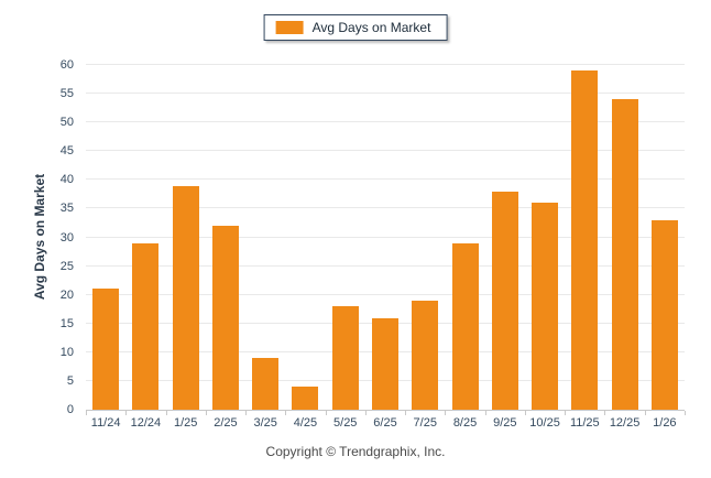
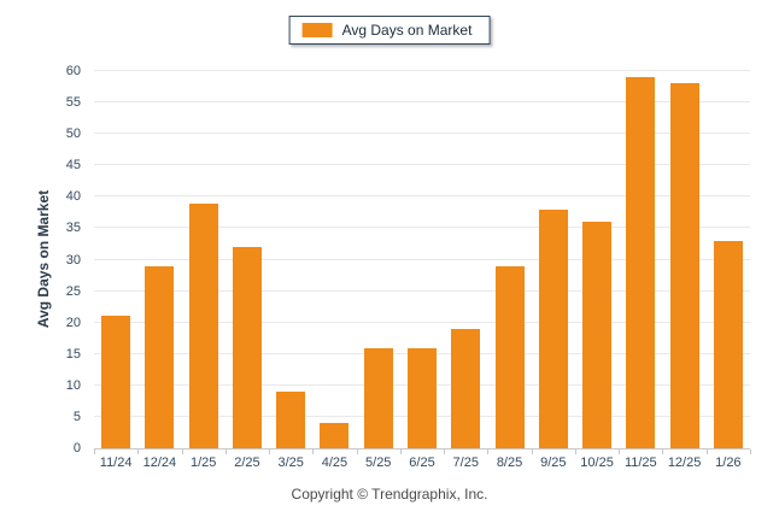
5/25: 18 -> 16
12/25: 54 -> 58
